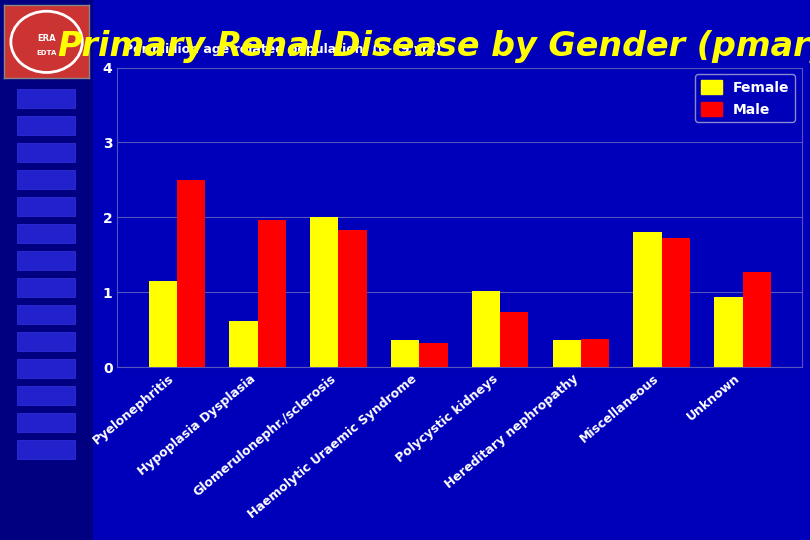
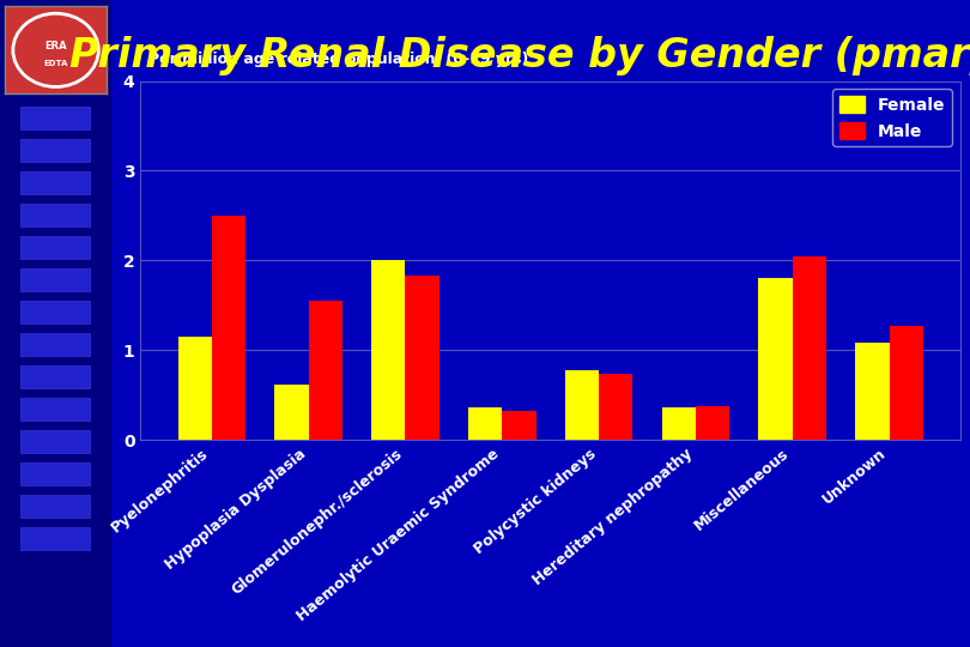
Male/Hypoplasia Dysplasia: 1.96 -> 1.55
Female/Polycystic kidneys: 1.02 -> 0.78
Male/Miscellaneous: 1.72 -> 2.04
Female/Unknown: 0.94 -> 1.08
